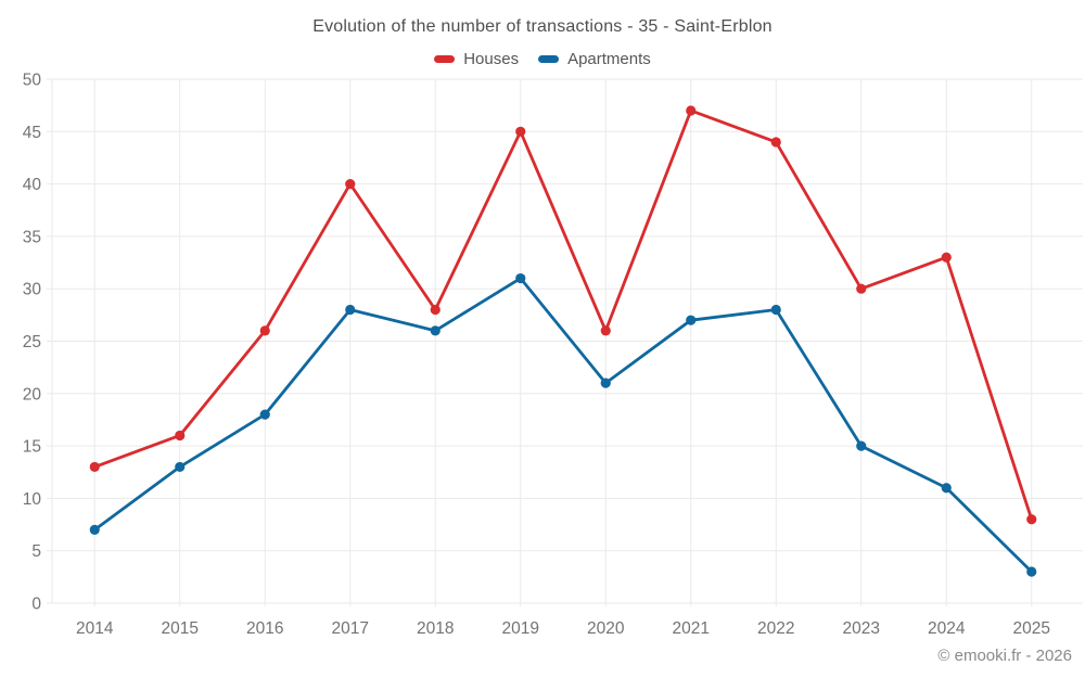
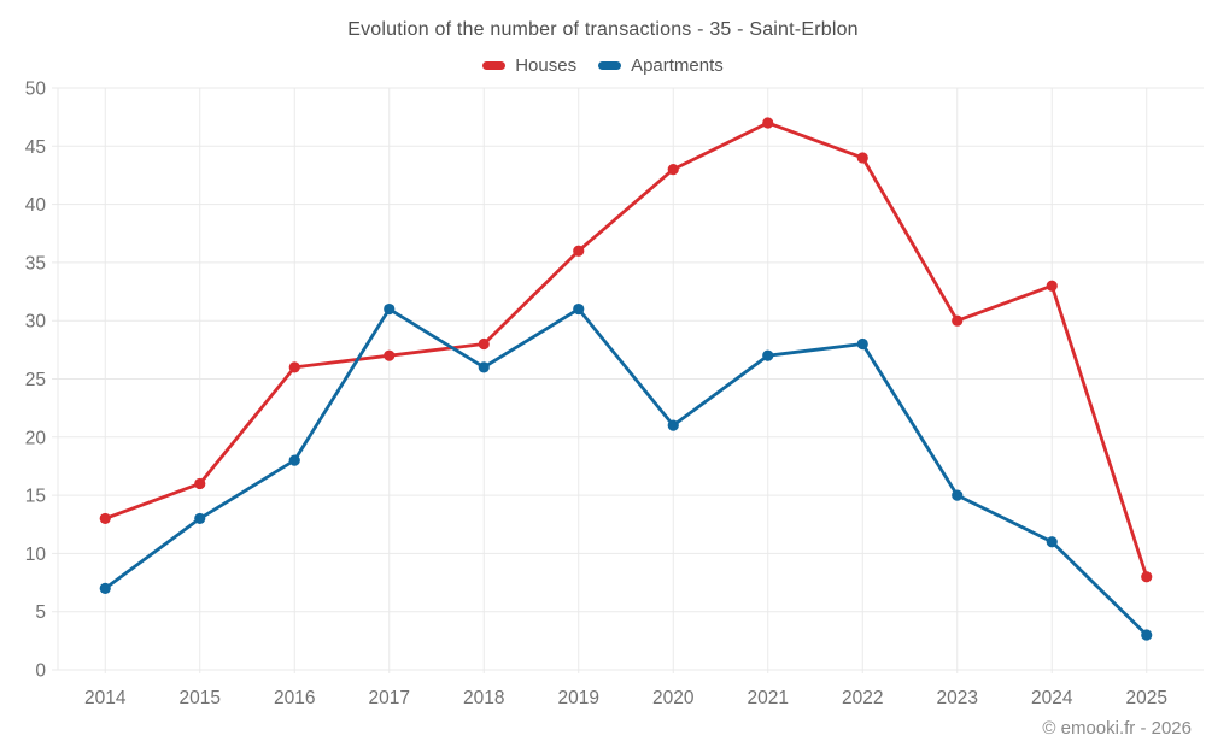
Houses/2017: 40 -> 27
Apartments/2017: 28 -> 31
Houses/2019: 45 -> 36
Houses/2020: 26 -> 43
